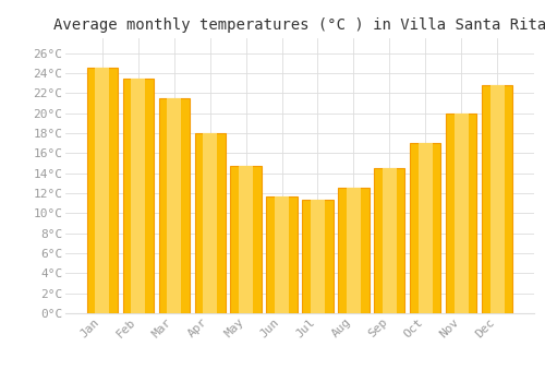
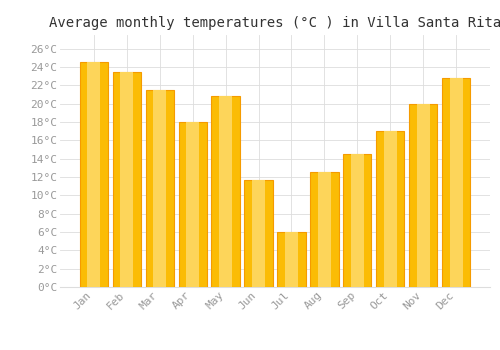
May: 14.7°C -> 20.8°C
Jul: 11.4°C -> 6.0°C
